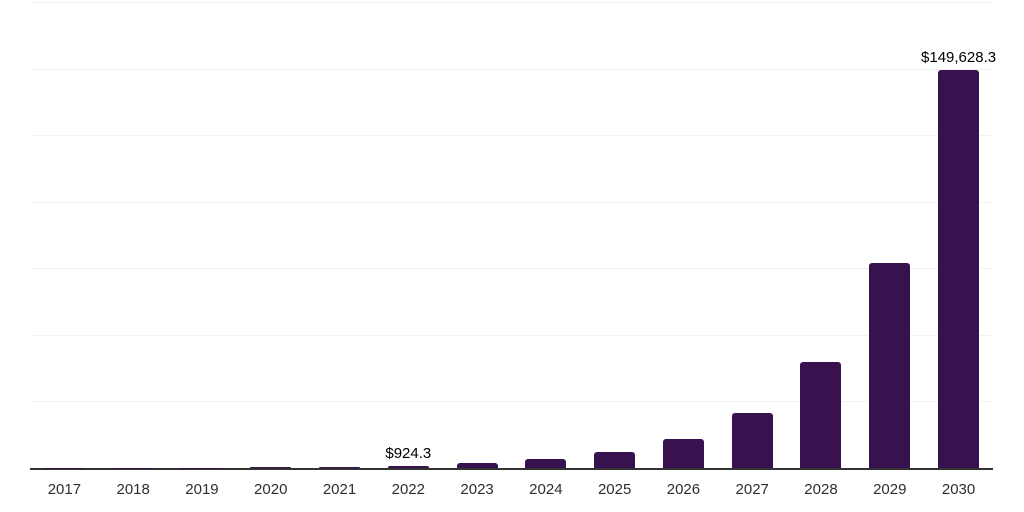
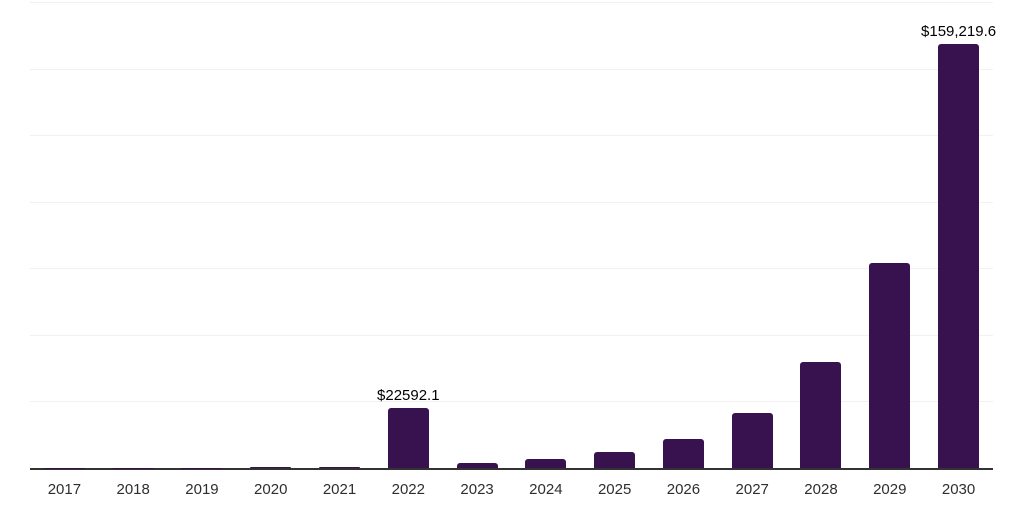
2022: $924.3 -> $22592.1
2030: $149,628.3 -> $159,219.6
